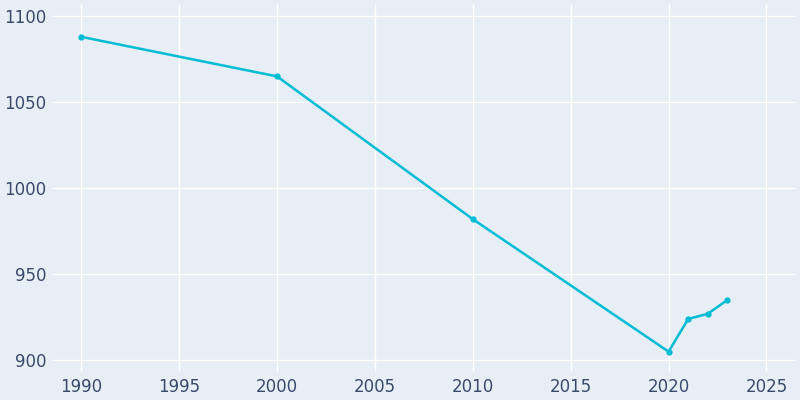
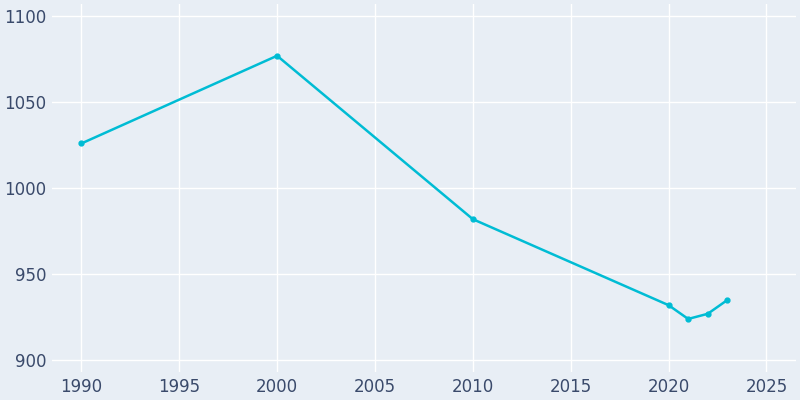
1990: 1088 -> 1026
2000: 1065 -> 1077
2020: 905 -> 932
